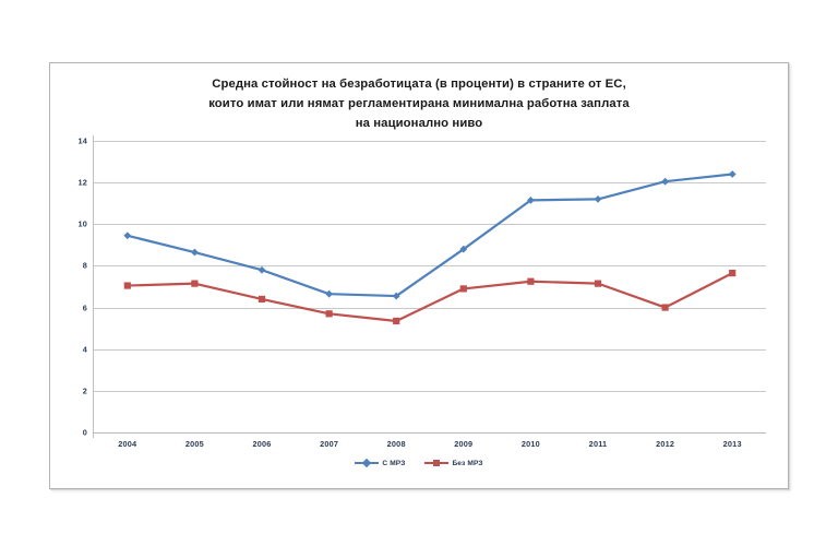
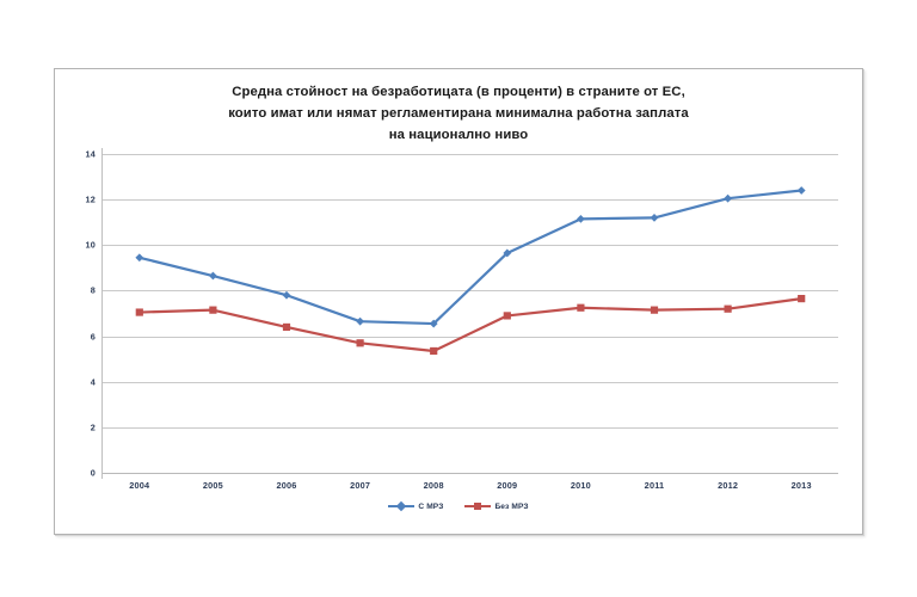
С МРЗ/2009: 8.8 -> 9.7
Без МРЗ/2012: 6.0 -> 7.2
